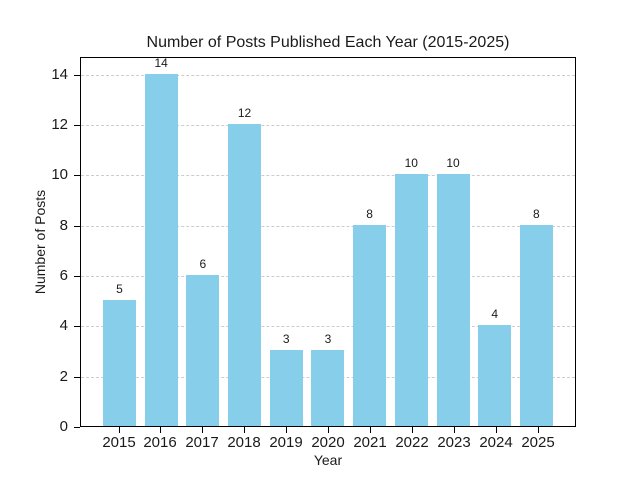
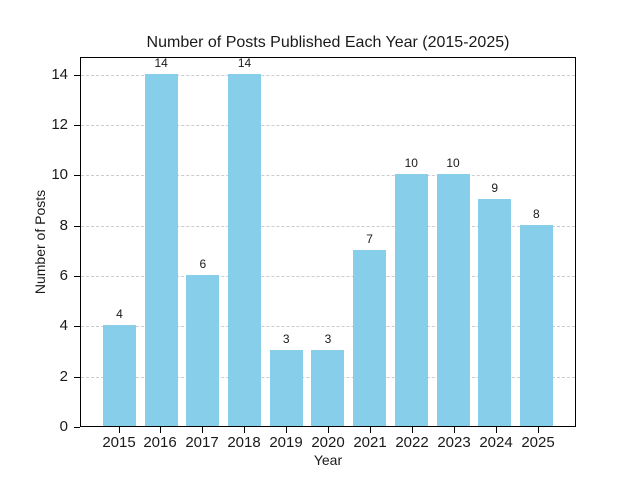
2015: 5 -> 4
2018: 12 -> 14
2021: 8 -> 7
2024: 4 -> 9
